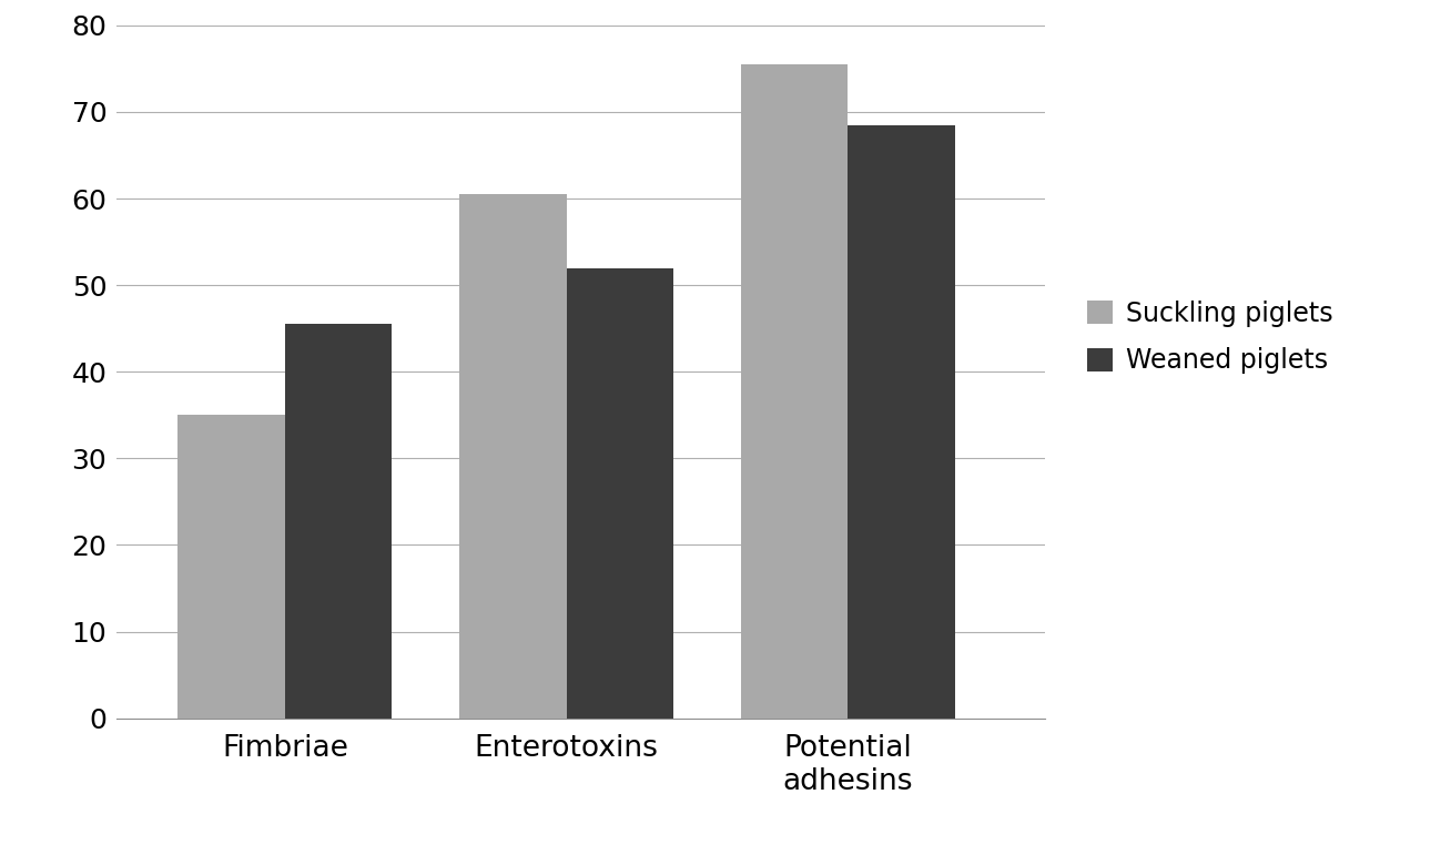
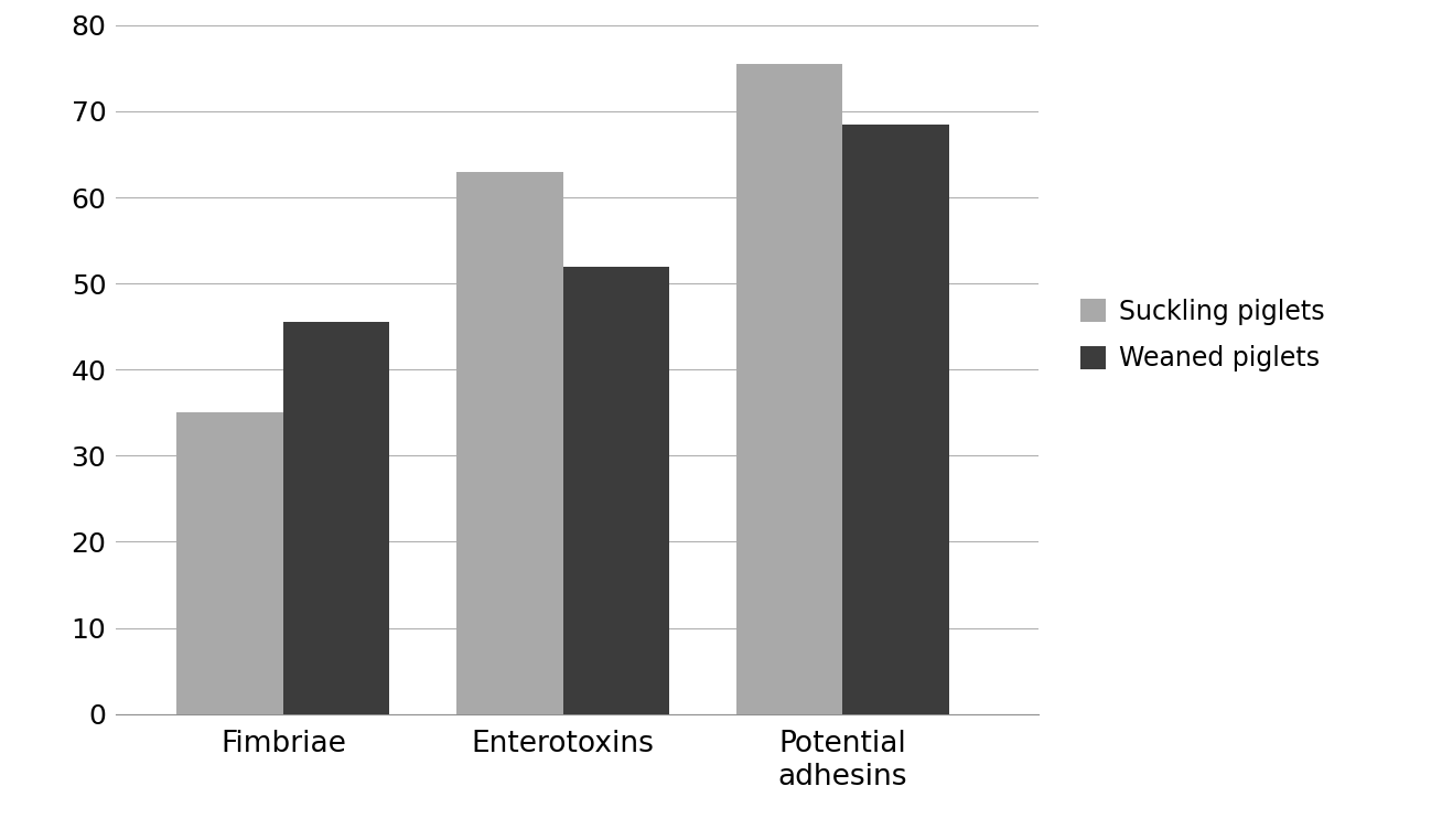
Suckling piglets/Enterotoxins: 60.5 -> 63.0
